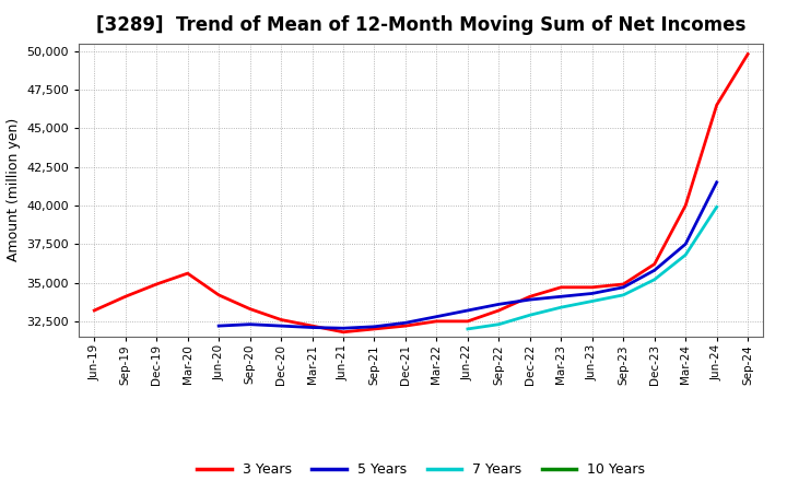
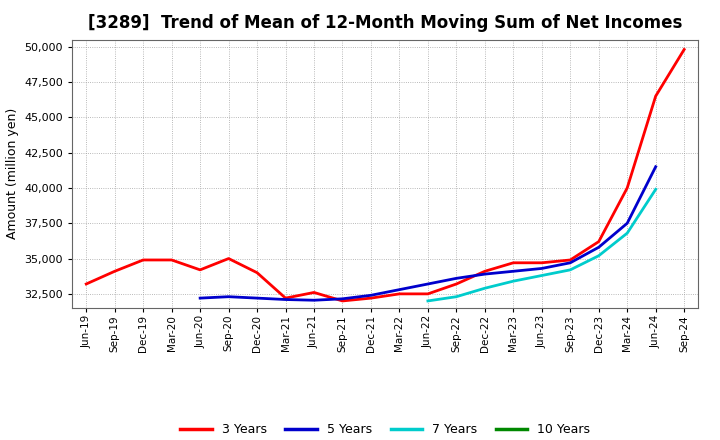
3 Years/Mar-20: 35,600 -> 34,900
3 Years/Sep-20: 33,300 -> 35,000
3 Years/Dec-20: 32,600 -> 34,000
3 Years/Jun-21: 31,800 -> 32,600
